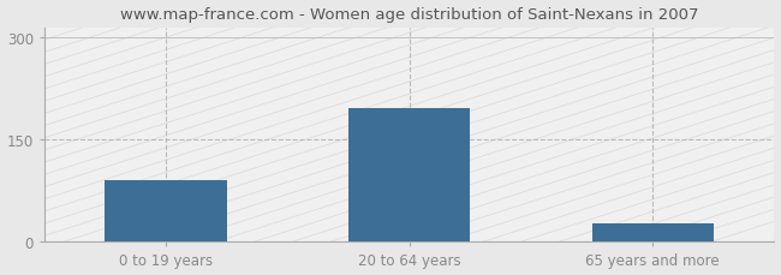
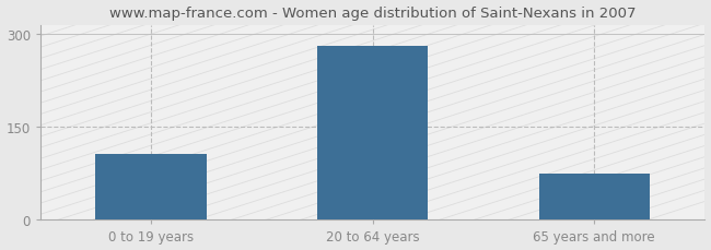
0 to 19 years: 90 -> 107
20 to 64 years: 196 -> 281
65 years and more: 28 -> 75
